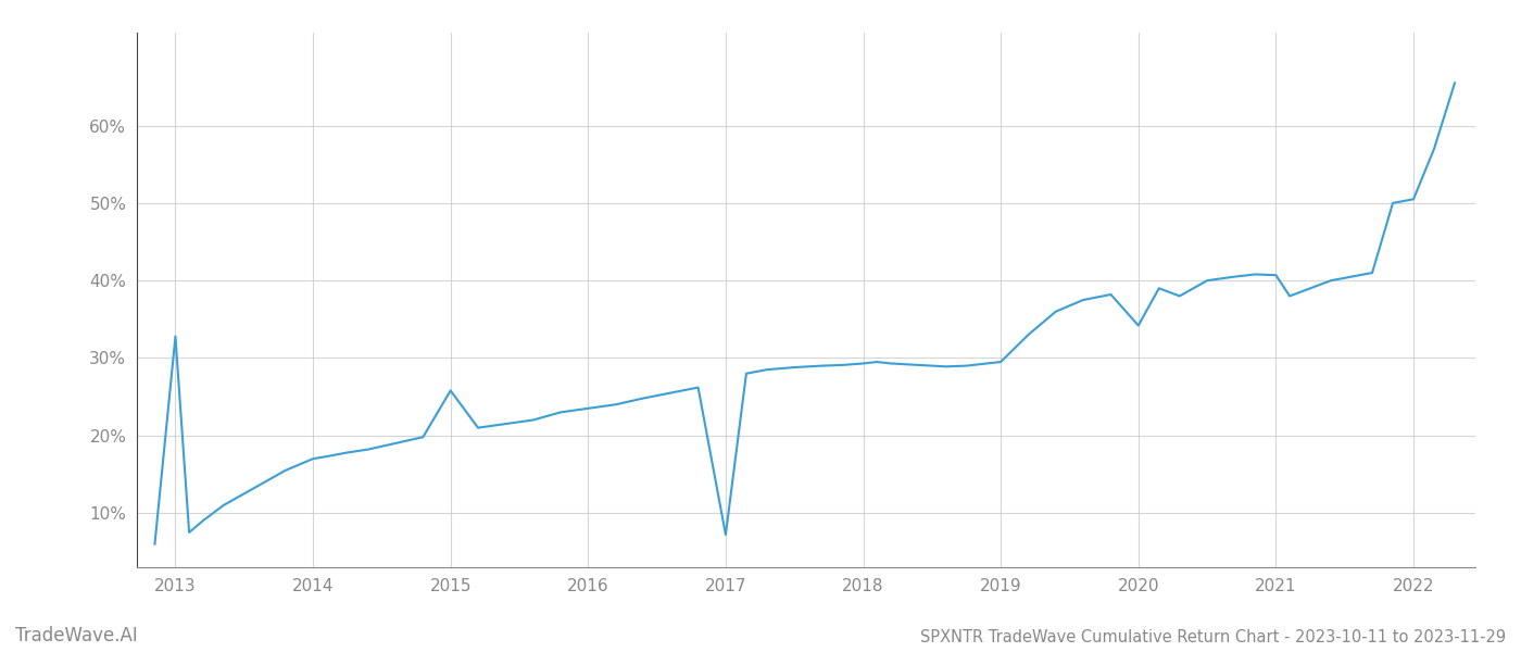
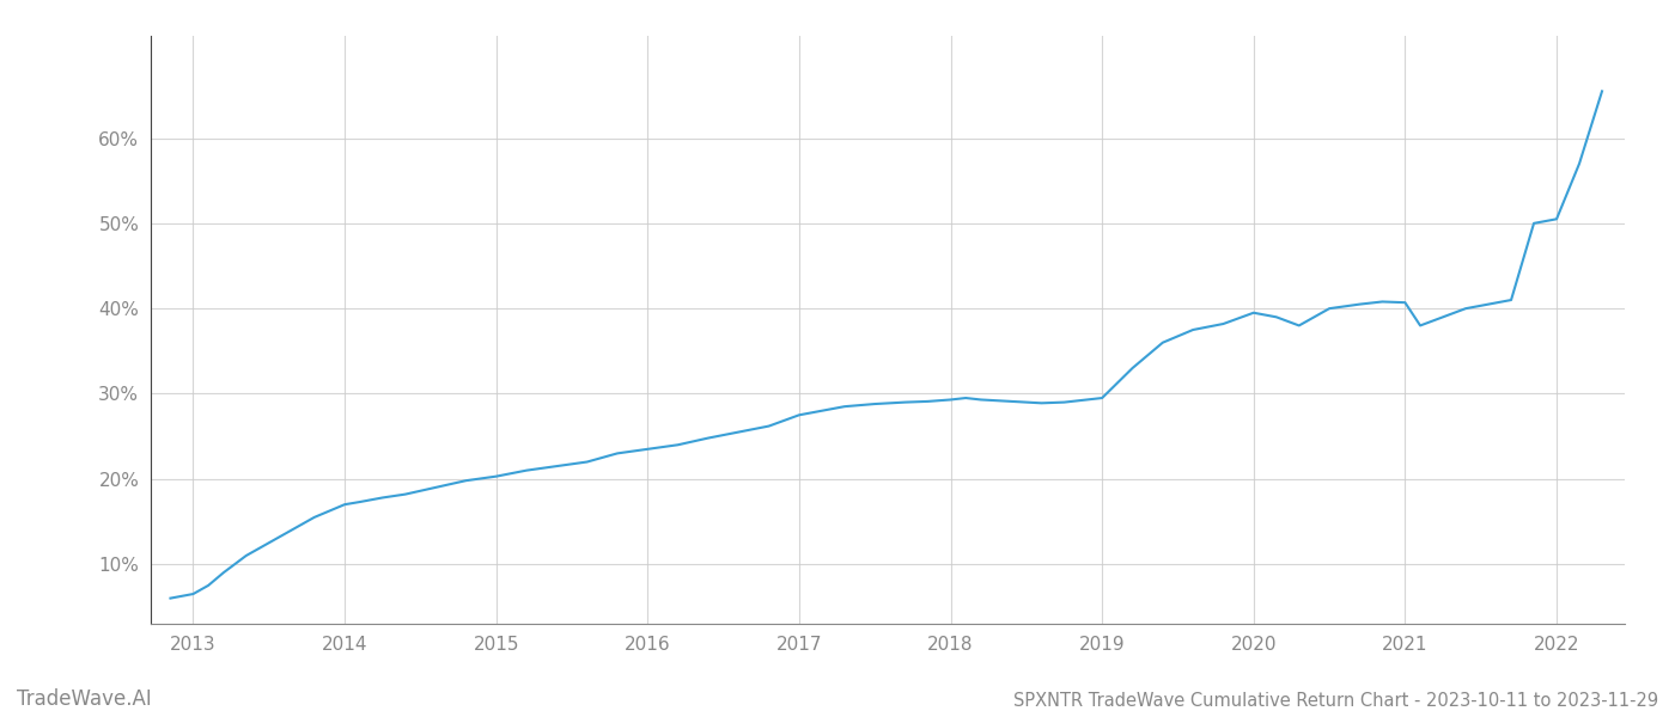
2013: 32.8% -> 6.5%
2015: 25.8% -> 20.3%
2017: 7.2% -> 27.5%
2020: 34.2% -> 39.5%
